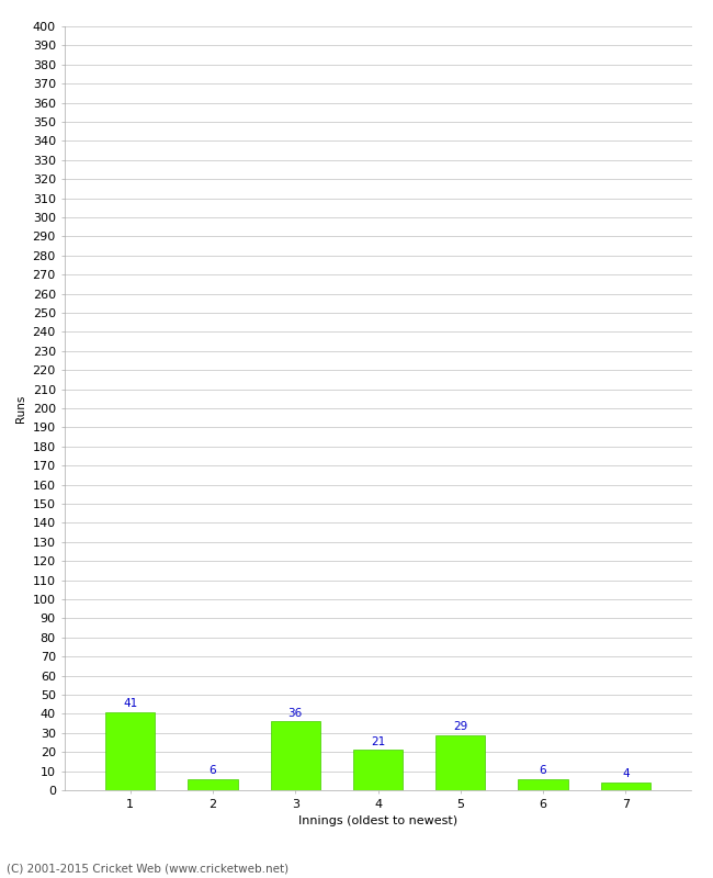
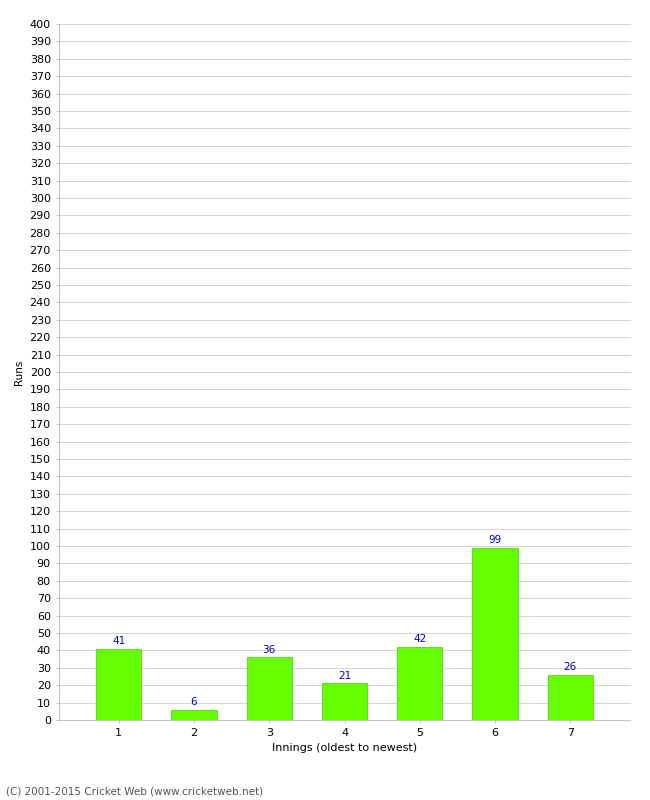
5: 29 -> 42
6: 6 -> 99
7: 4 -> 26
